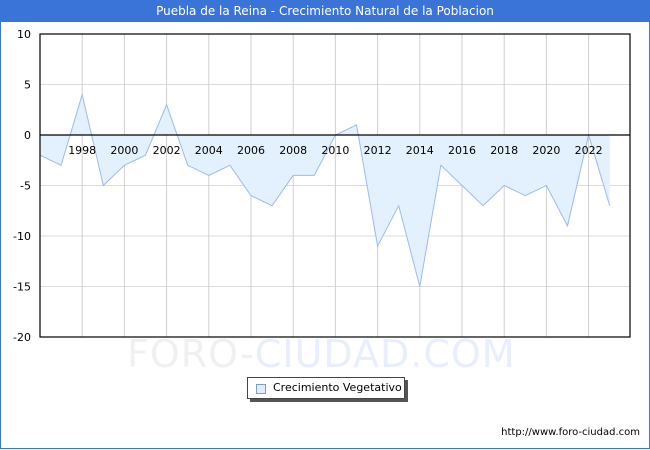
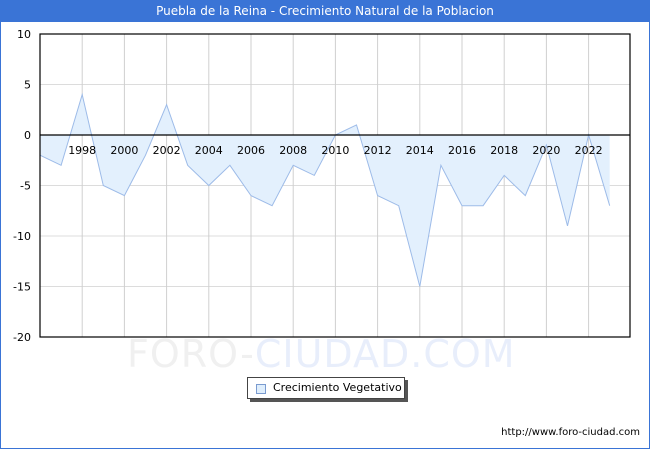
2000: -3 -> -6
2004: -4 -> -5
2008: -4 -> -3
2012: -11 -> -6
2016: -5 -> -7
2018: -5 -> -4
2020: -5 -> -1
